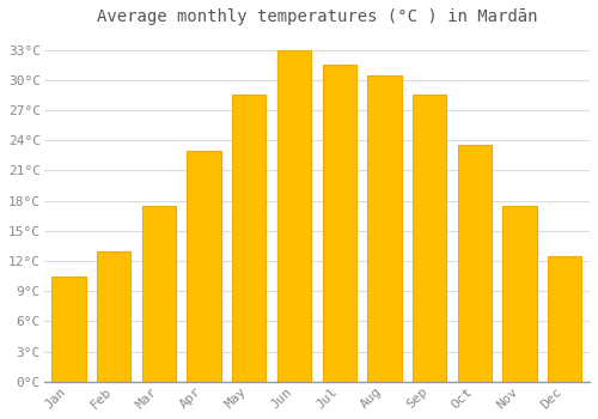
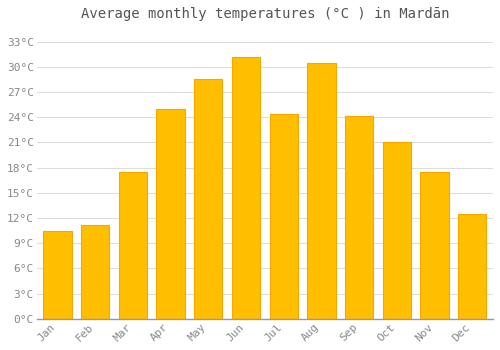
Feb: 13.0°C -> 11.2°C
Apr: 23.0°C -> 25.0°C
Jun: 33.0°C -> 31.2°C
Jul: 31.5°C -> 24.4°C
Sep: 28.5°C -> 24.2°C
Oct: 23.5°C -> 21.0°C
